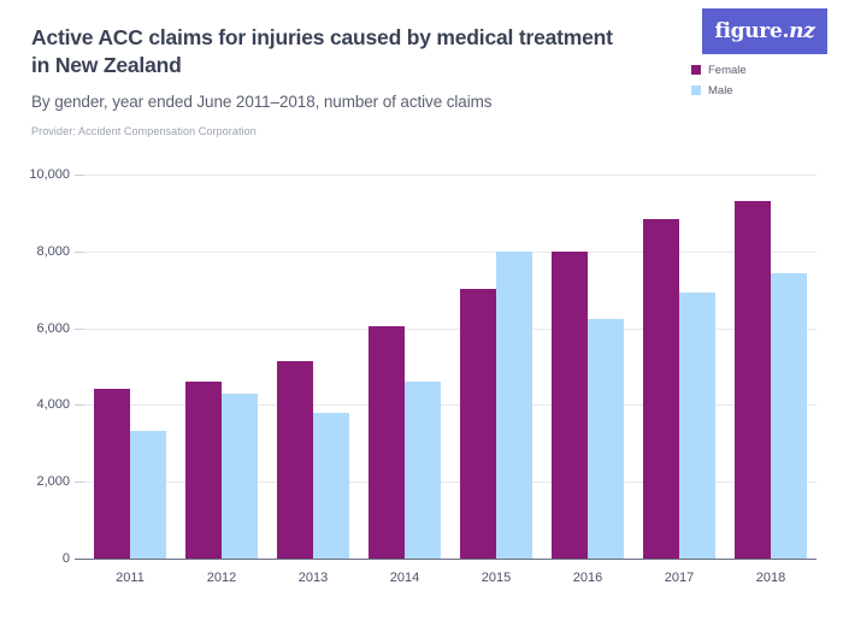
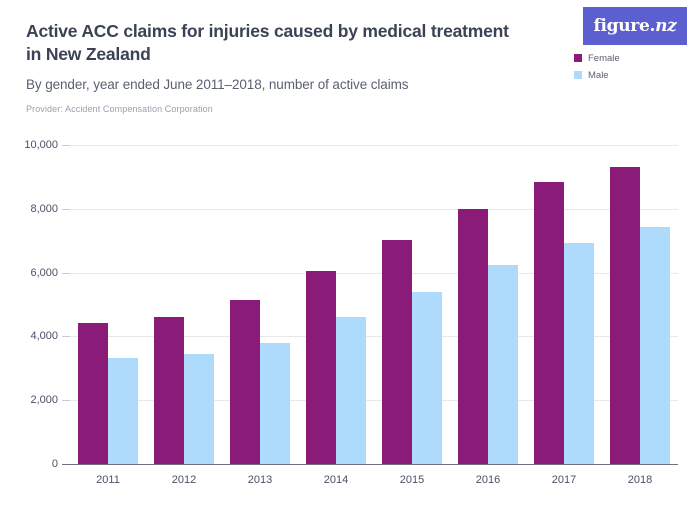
Male/2012: 4300 -> 3400
Male/2015: 8000 -> 5400
